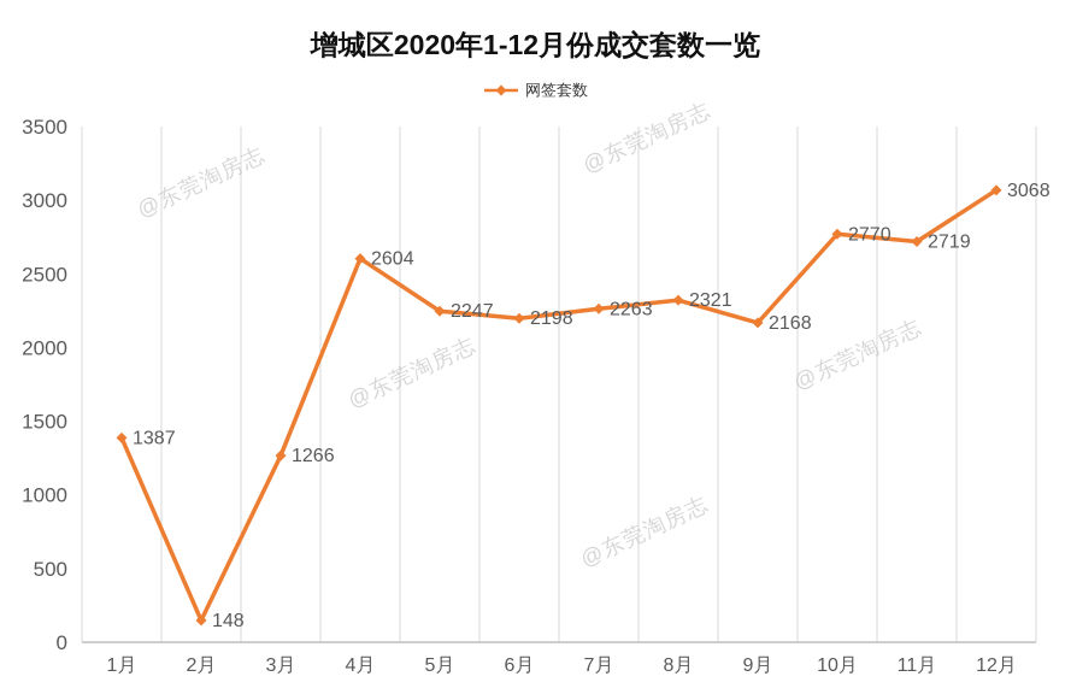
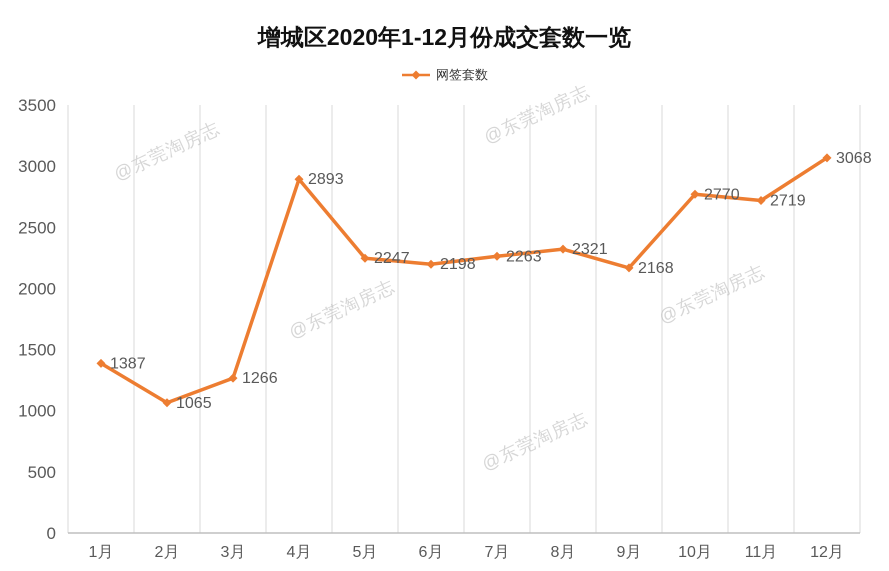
2月: 148 -> 1065
4月: 2604 -> 2893
